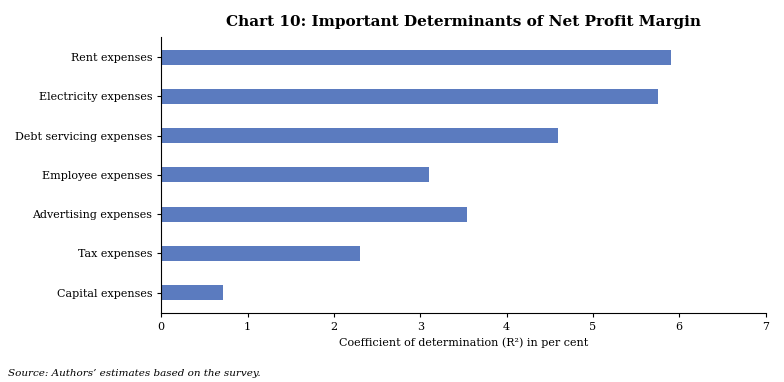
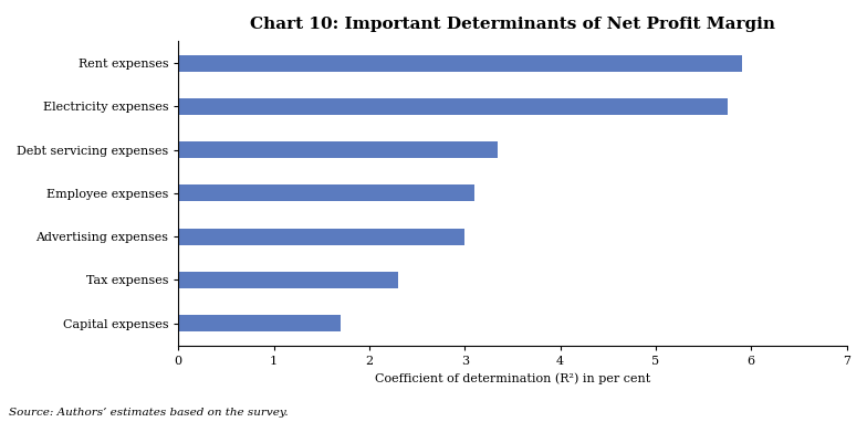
Debt servicing expenses: 4.60 -> 3.35
Advertising expenses: 3.54 -> 3.00
Capital expenses: 0.72 -> 1.70
